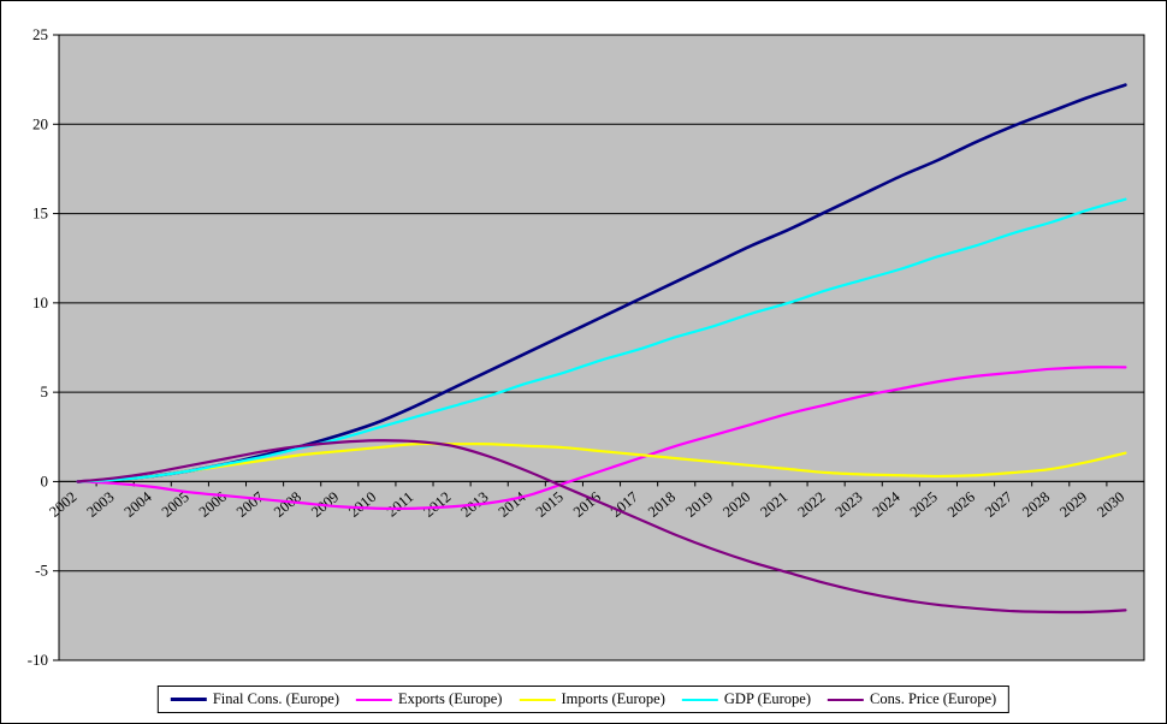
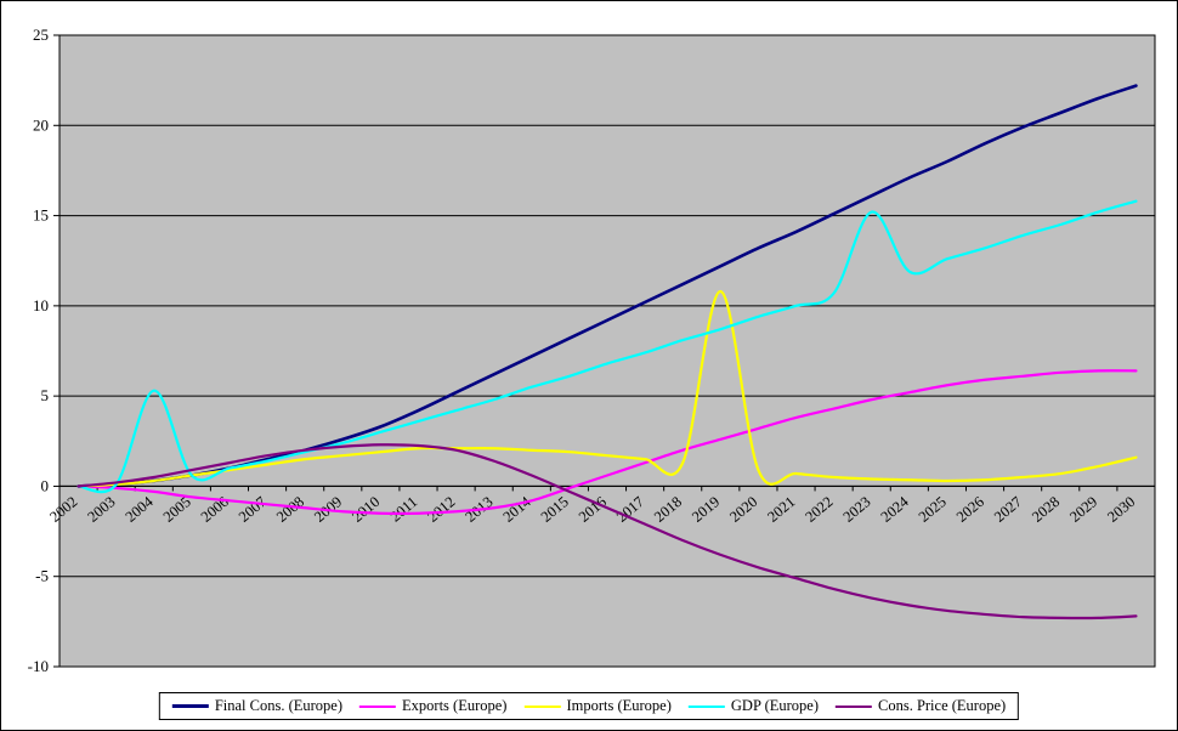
GDP (Europe)/2004: 0.3 -> 5.3
Imports (Europe)/2019: 1.1 -> 10.8
GDP (Europe)/2023: 11.3 -> 15.2
